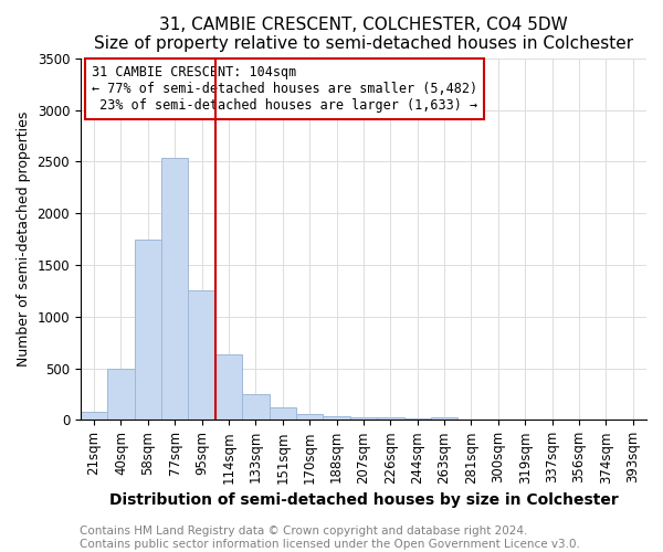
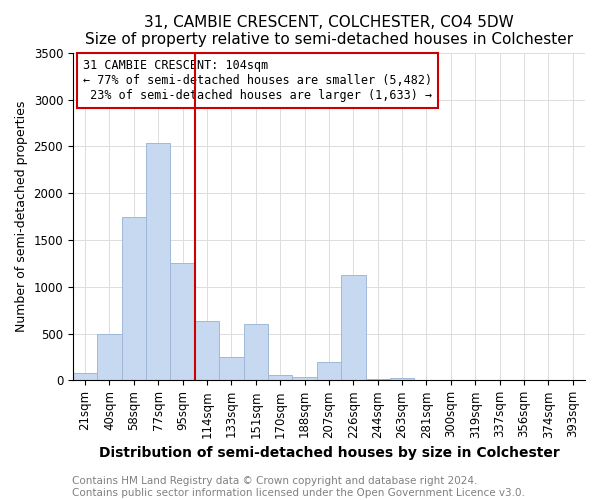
151sqm: 120 -> 600
207sqm: 20 -> 200
226sqm: 20 -> 1120
